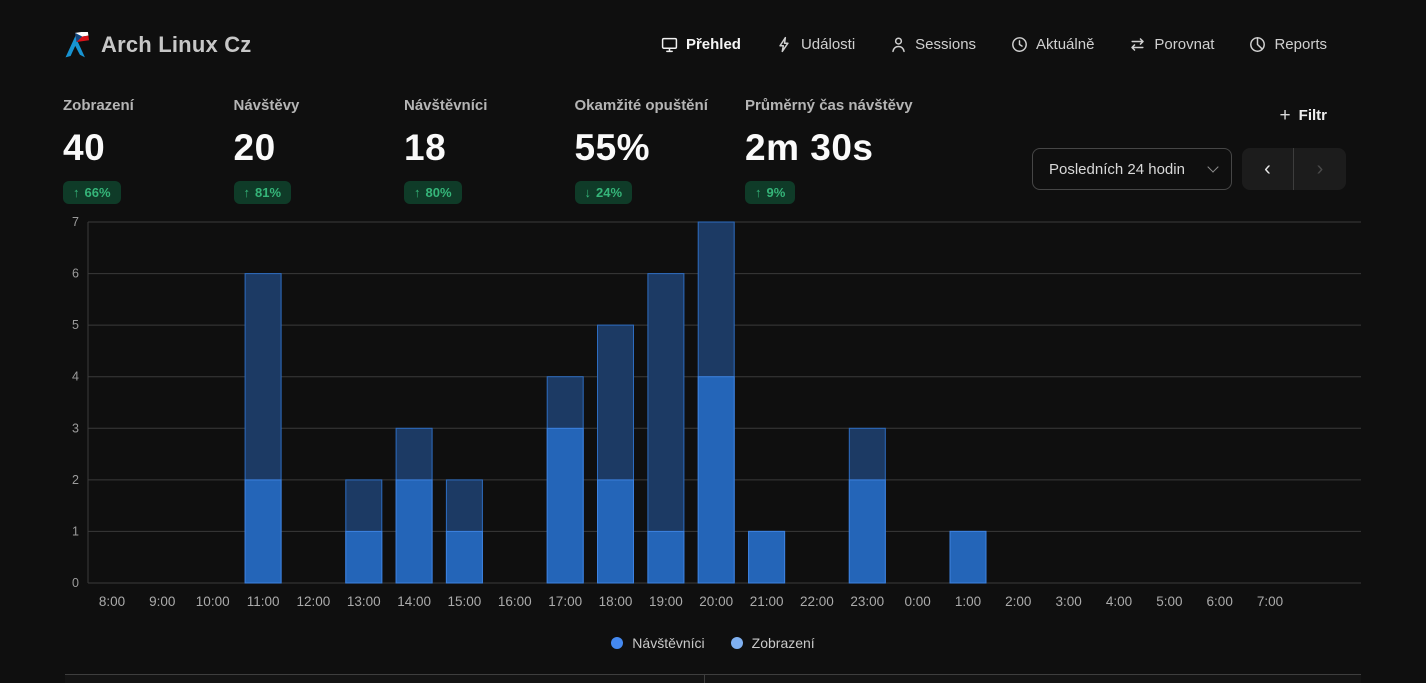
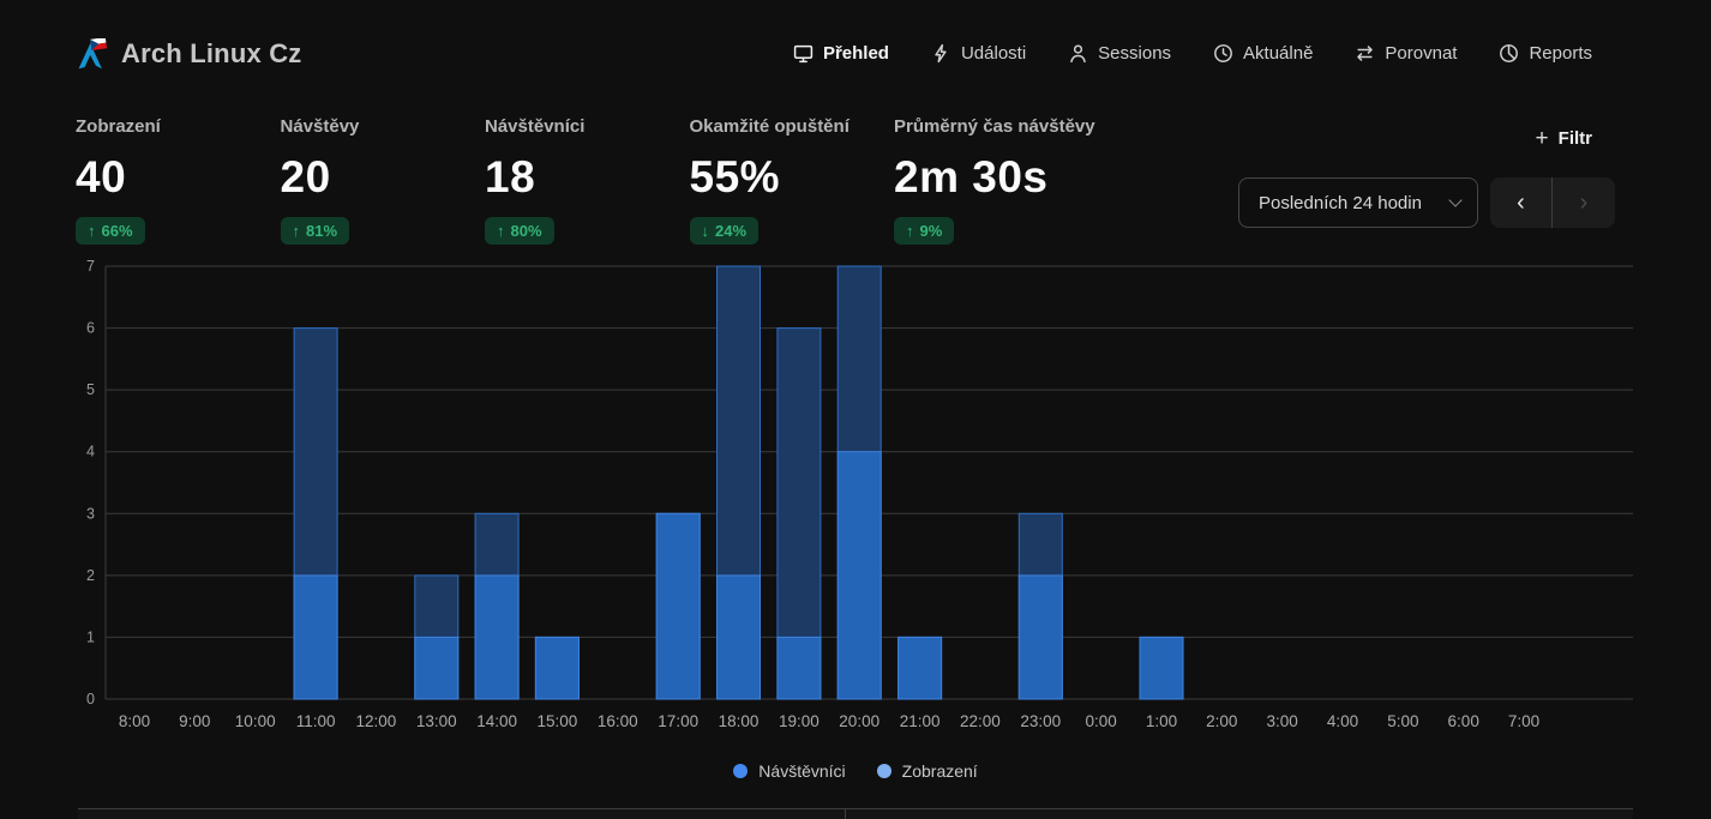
Zobrazení/15:00: 2 -> 1
Zobrazení/17:00: 4 -> 3
Zobrazení/18:00: 5 -> 7
